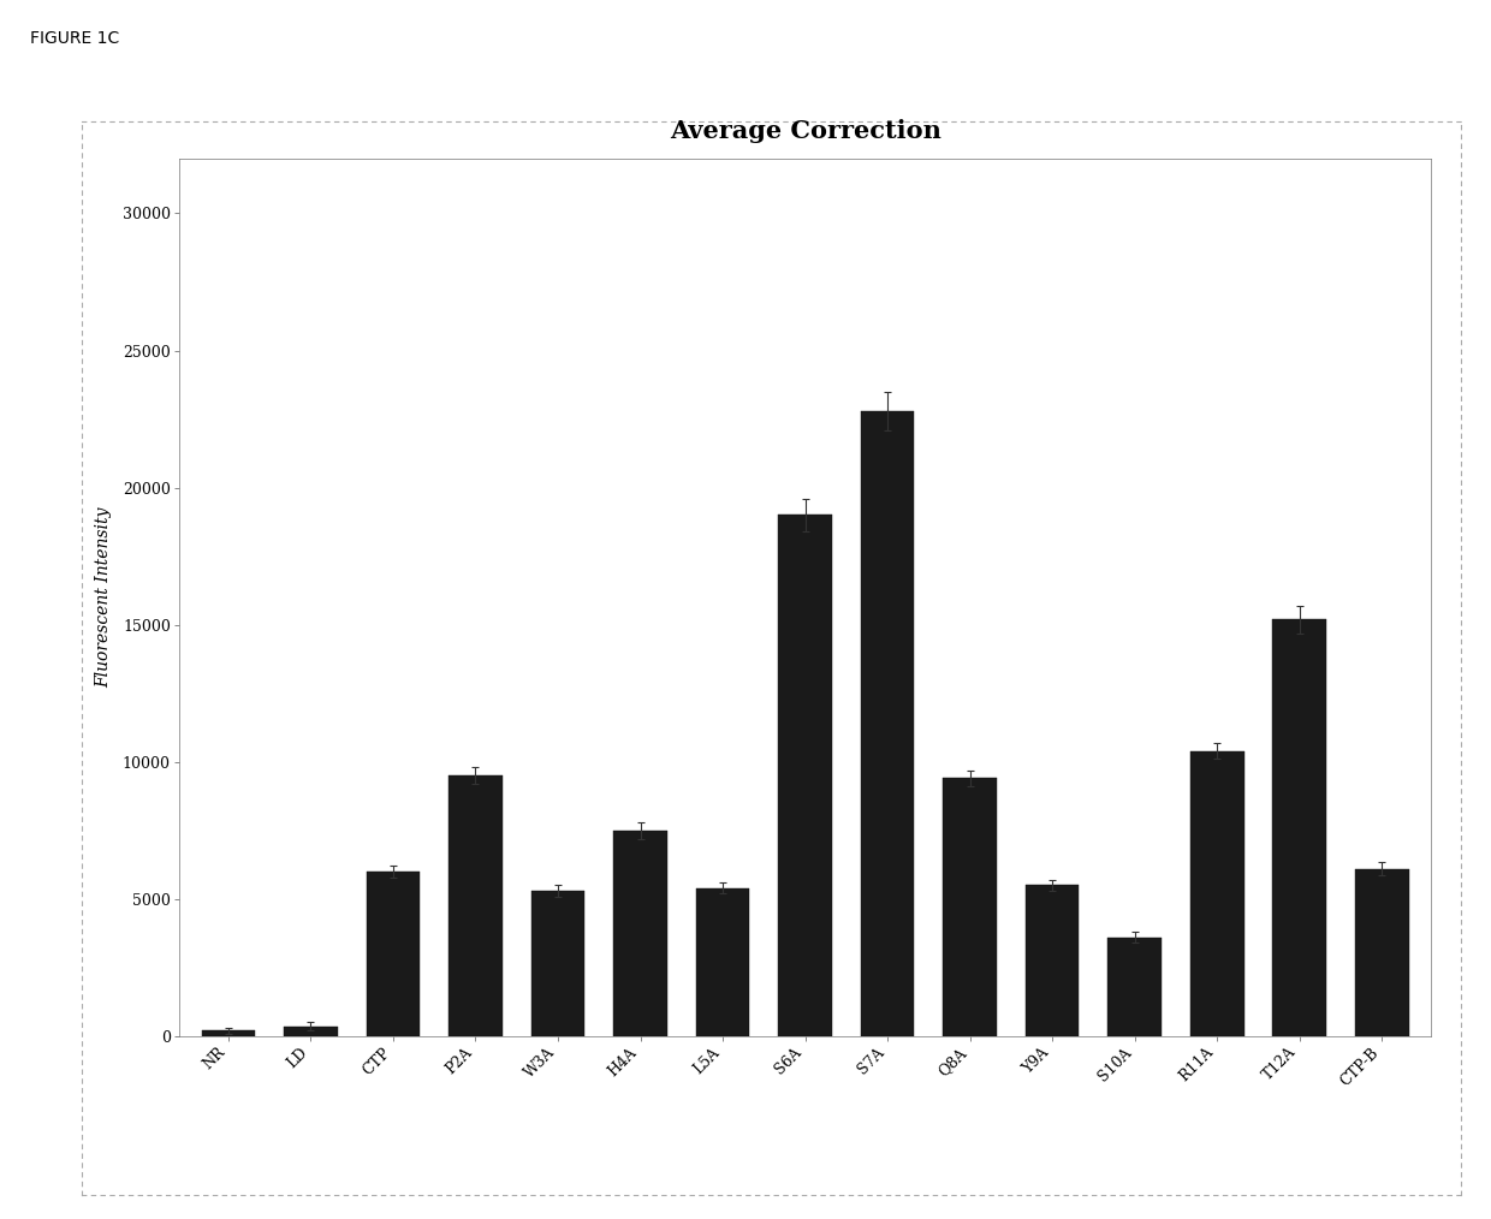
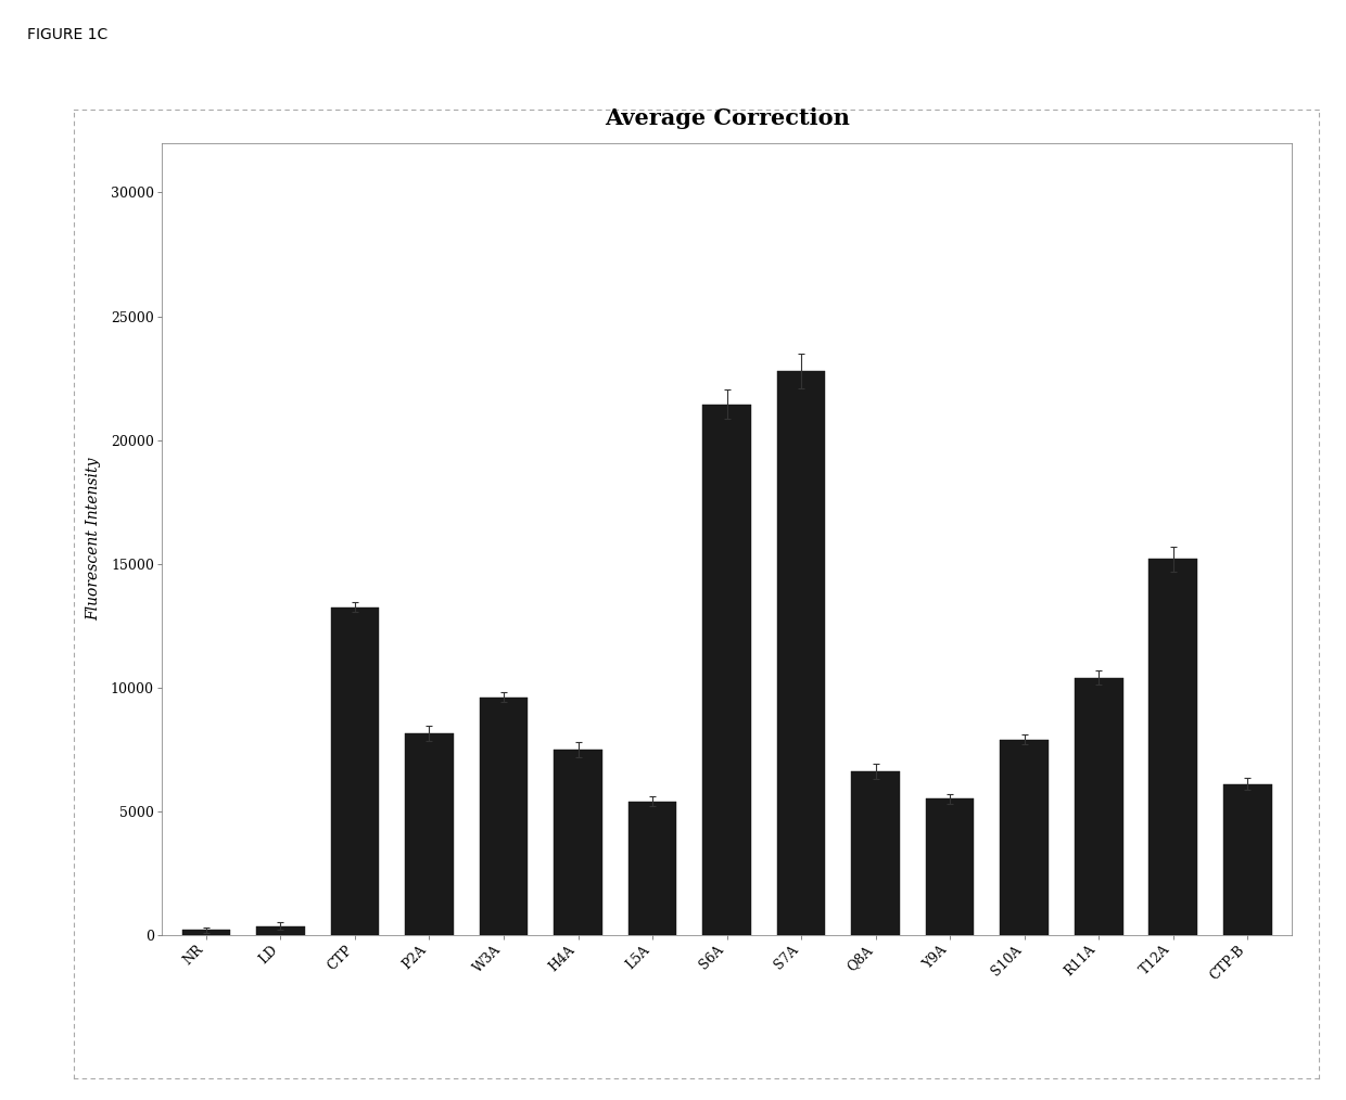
CTP: 6000 -> 13250
P2A: 9500 -> 8150
W3A: 5300 -> 9600
S6A: 19000 -> 21450
Q8A: 9400 -> 6600
S10A: 3600 -> 7900
